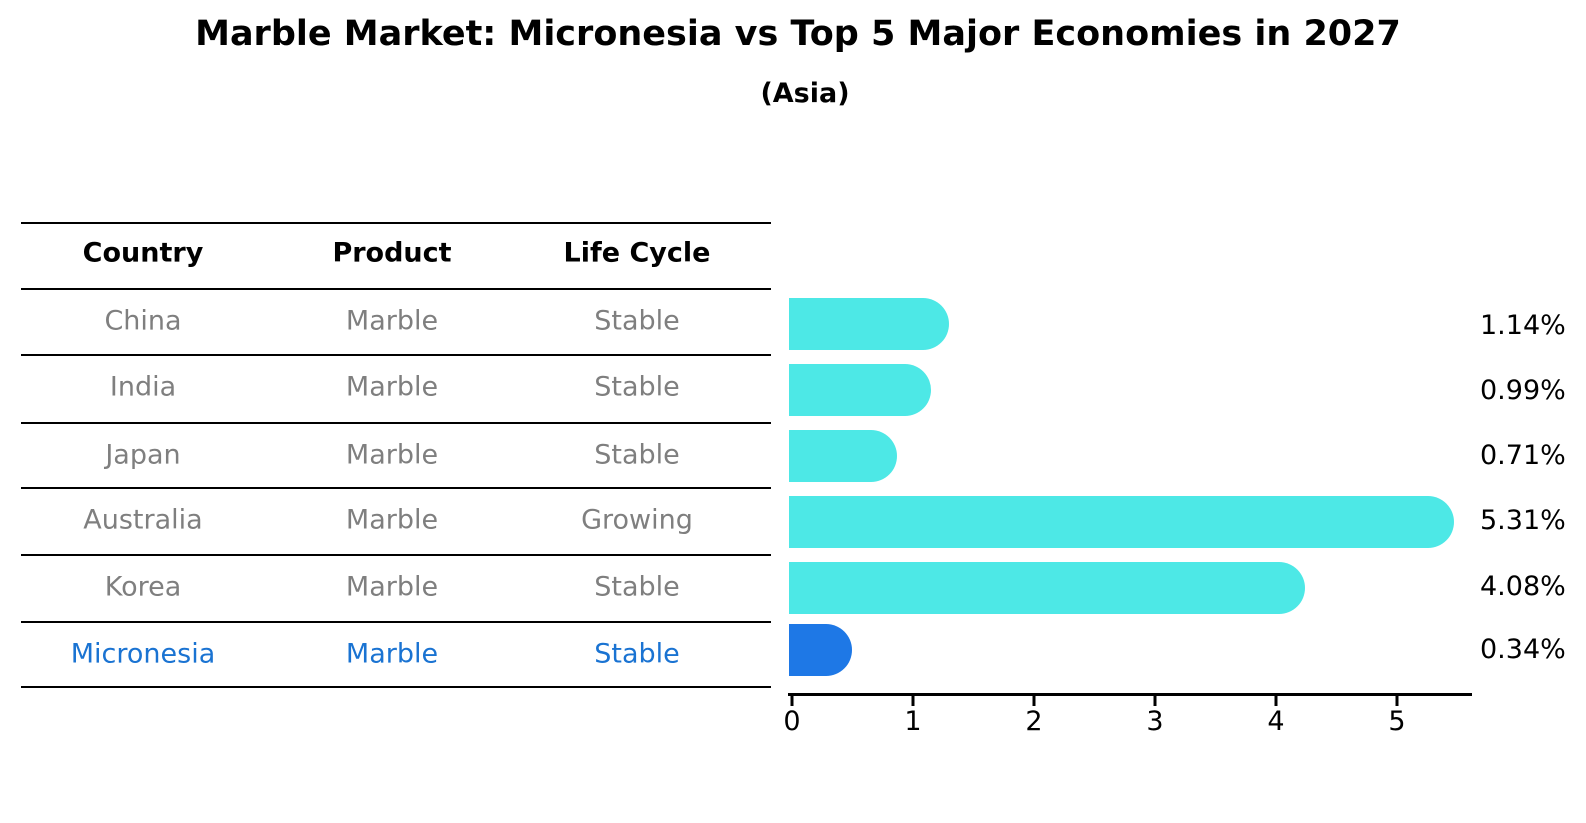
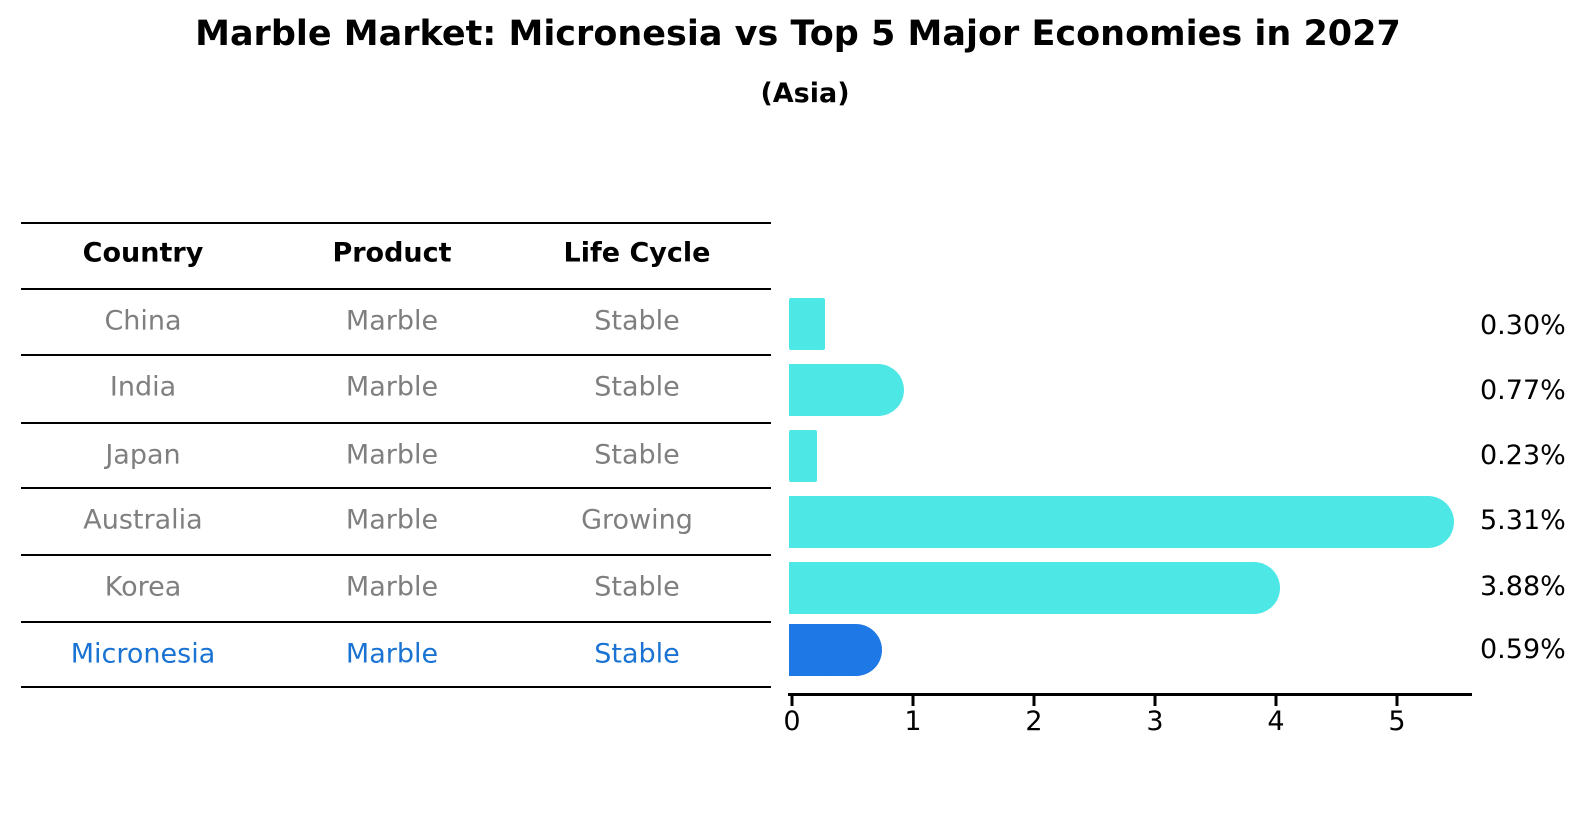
China: 1.14% -> 0.30%
India: 0.99% -> 0.77%
Japan: 0.71% -> 0.23%
Korea: 4.08% -> 3.88%
Micronesia: 0.34% -> 0.59%
